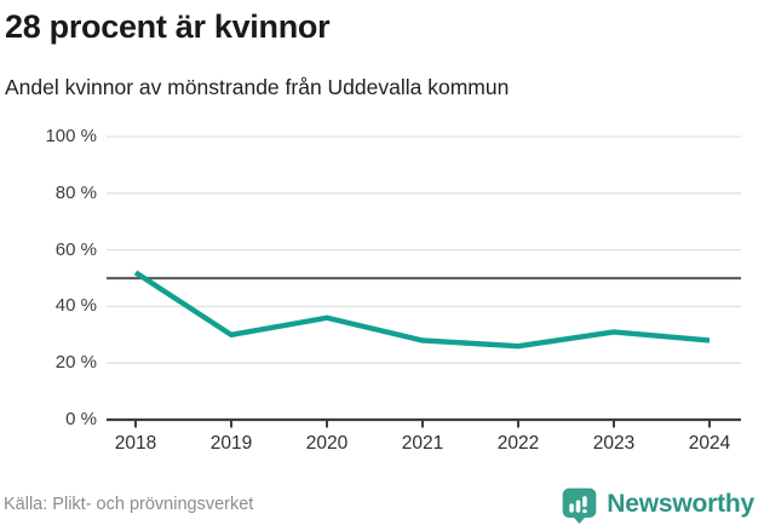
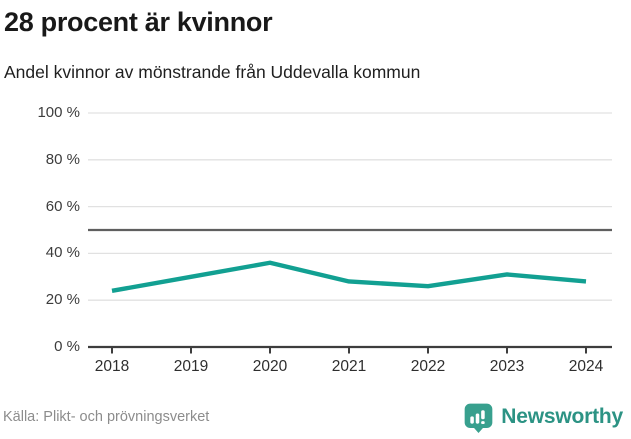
2018: 52% -> 24%
